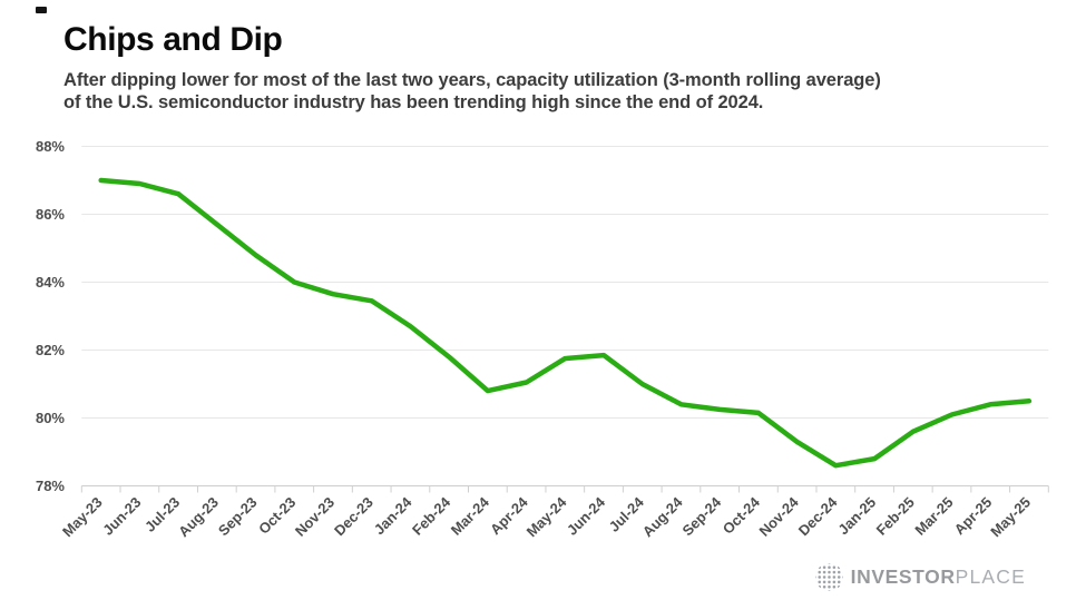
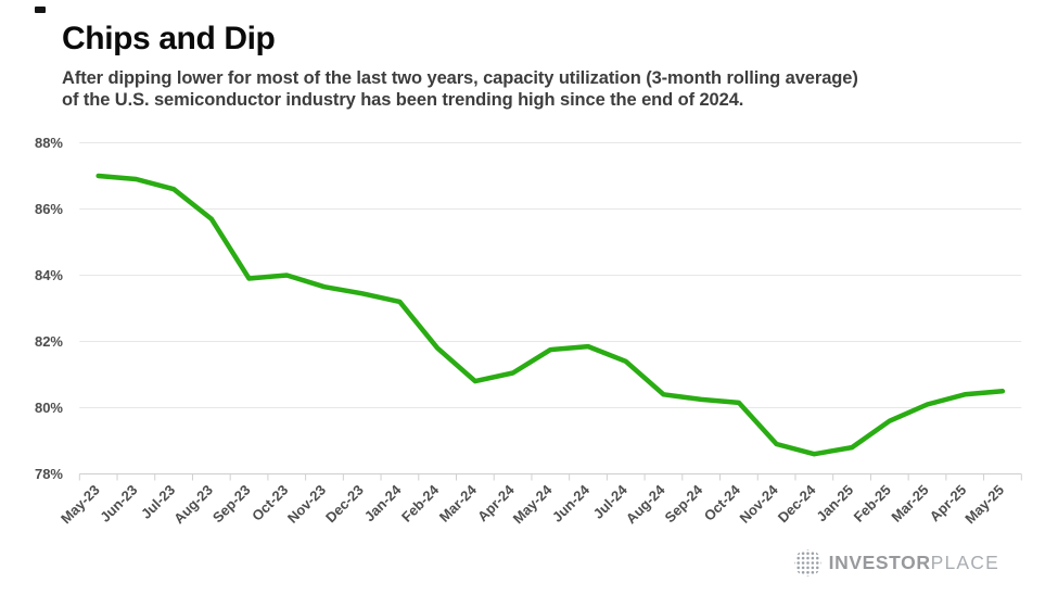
Sep-23: 84.8% -> 83.9%
Jan-24: 82.7% -> 83.2%
Jul-24: 81.0% -> 81.4%
Nov-24: 79.3% -> 78.9%
